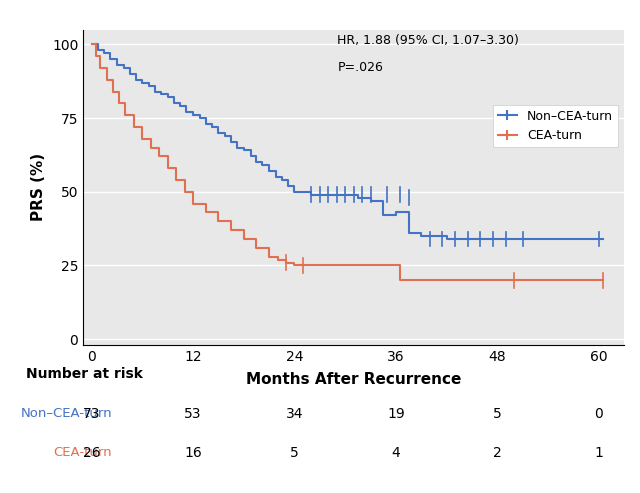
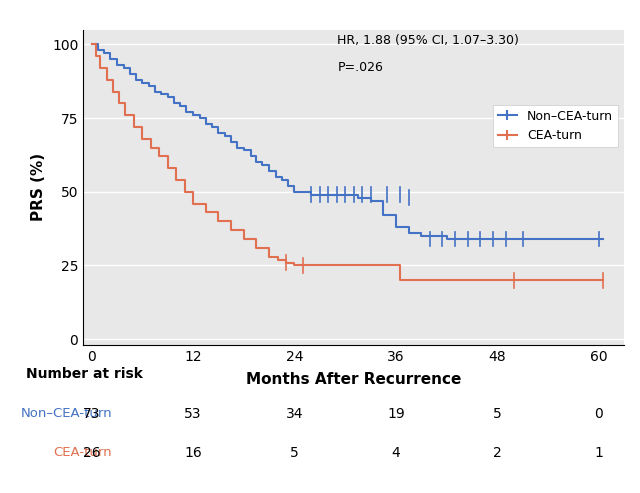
Non–CEA-turn/36: 43 -> 38
